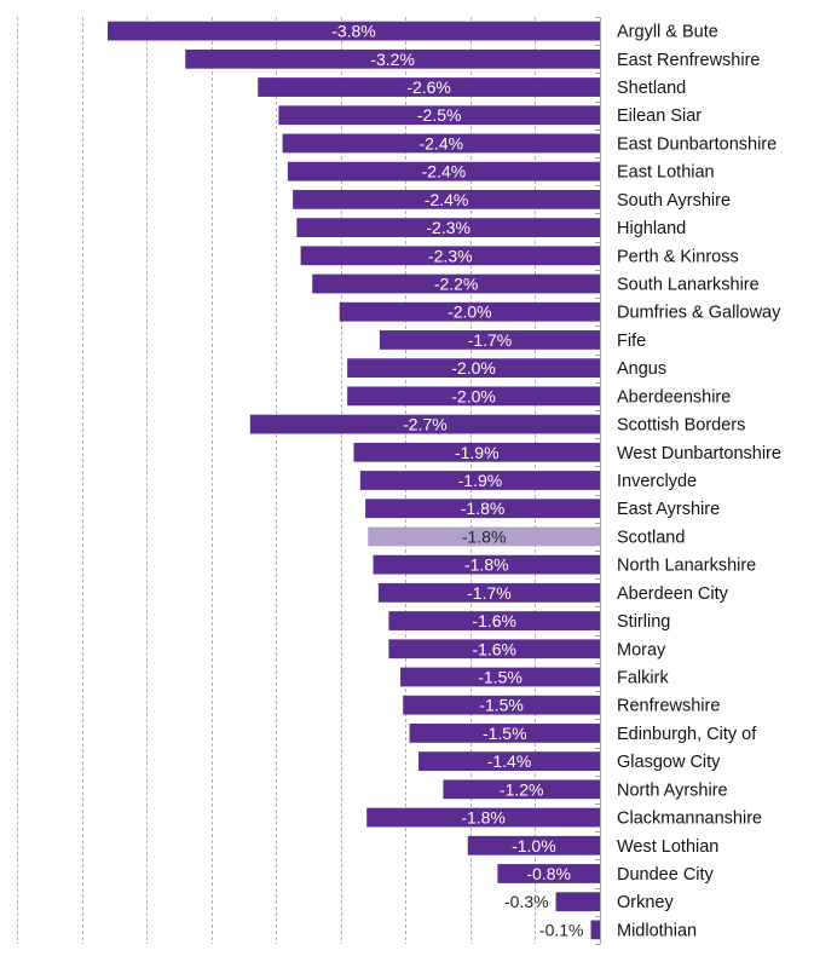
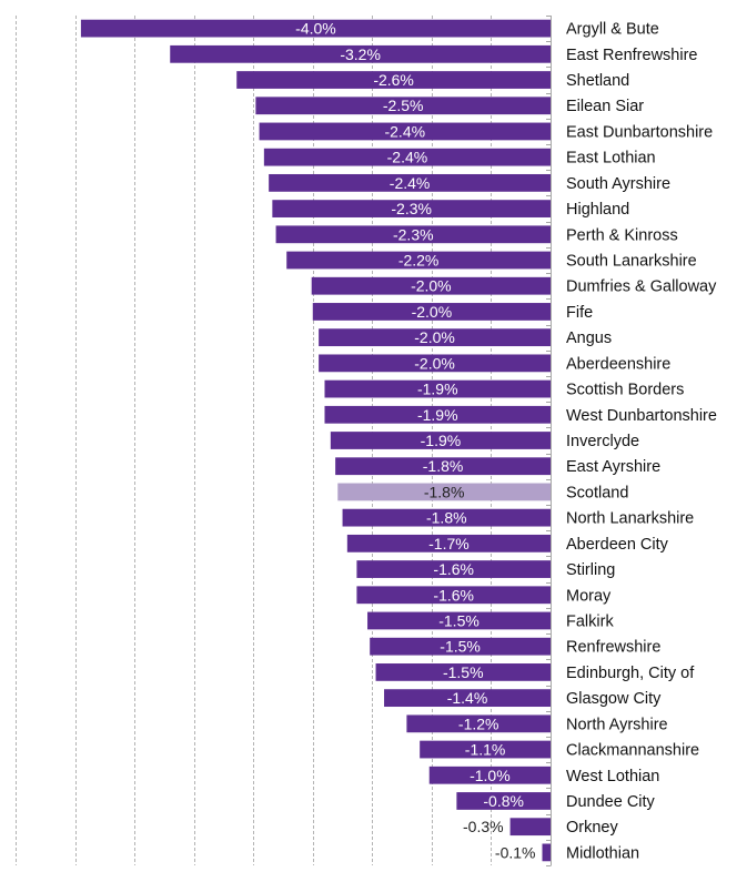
Argyll & Bute: -3.8% -> -4.0%
Fife: -1.7% -> -2.0%
Scottish Borders: -2.7% -> -1.9%
Clackmannanshire: -1.8% -> -1.1%
